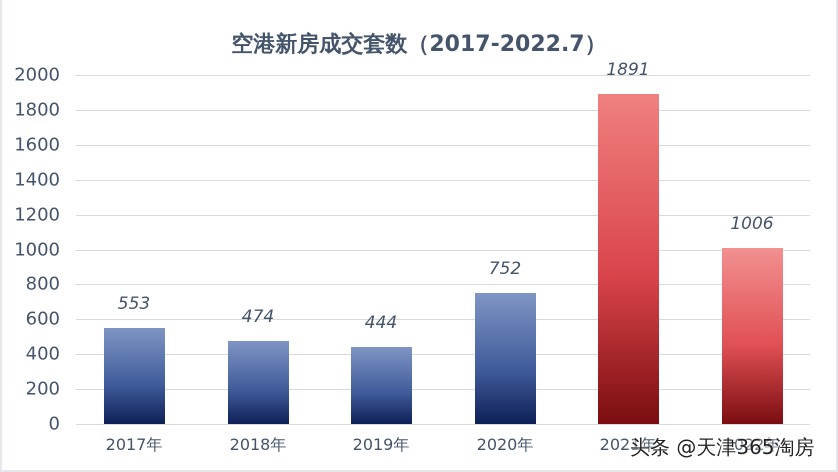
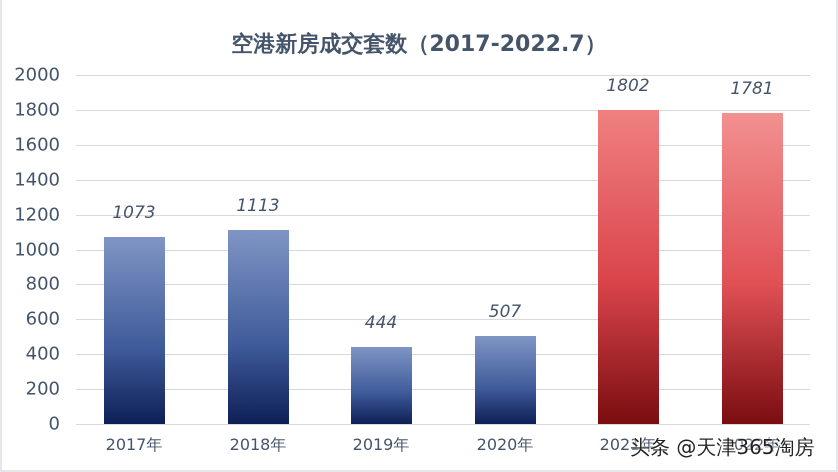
2017年: 553 -> 1073
2018年: 474 -> 1113
2020年: 752 -> 507
2021年: 1891 -> 1802
2022年: 1006 -> 1781
